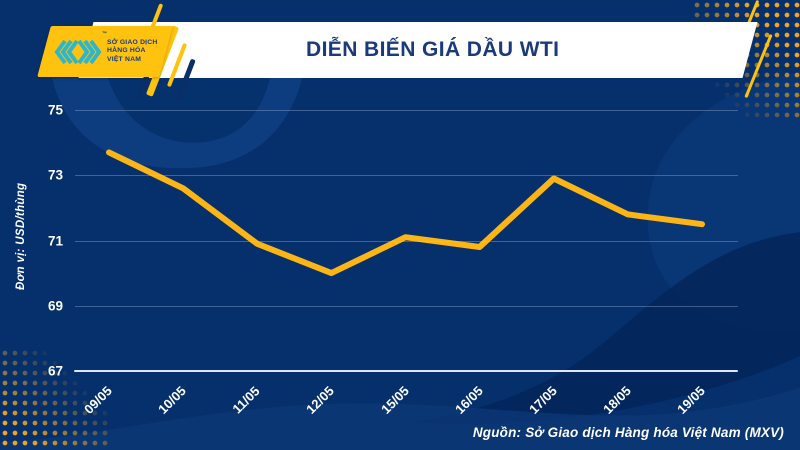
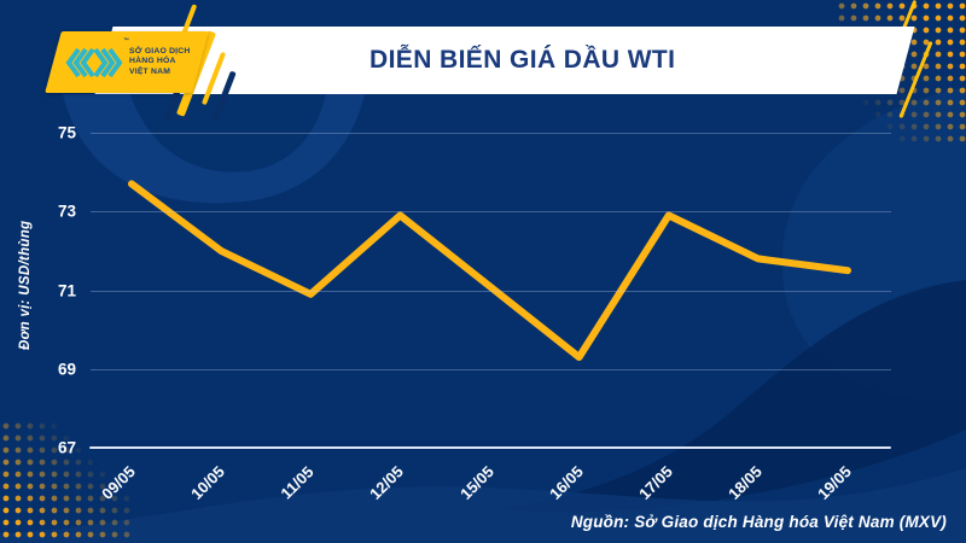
10/05: 72.6 -> 72.0
12/05: 70.0 -> 72.9
16/05: 70.8 -> 69.3
